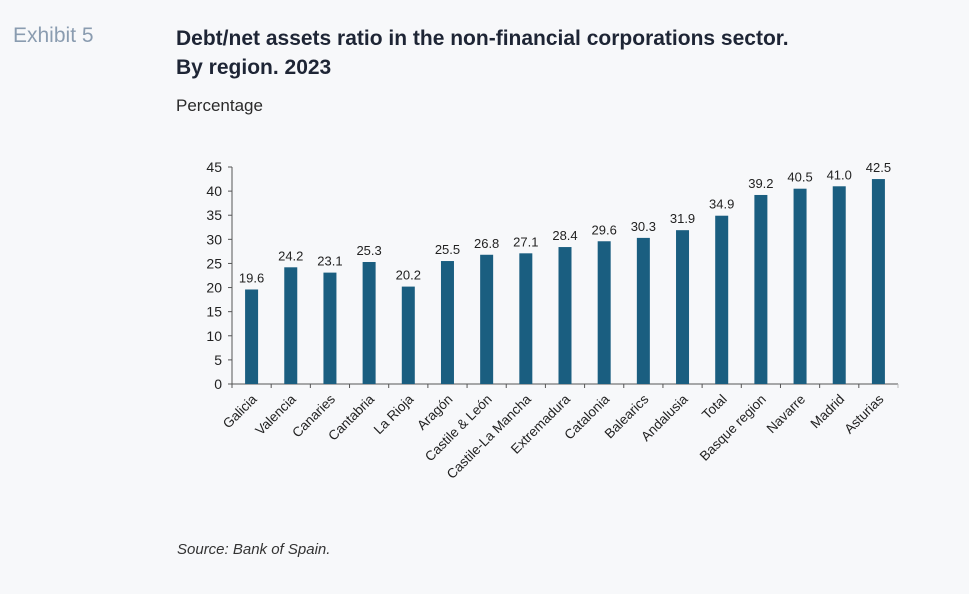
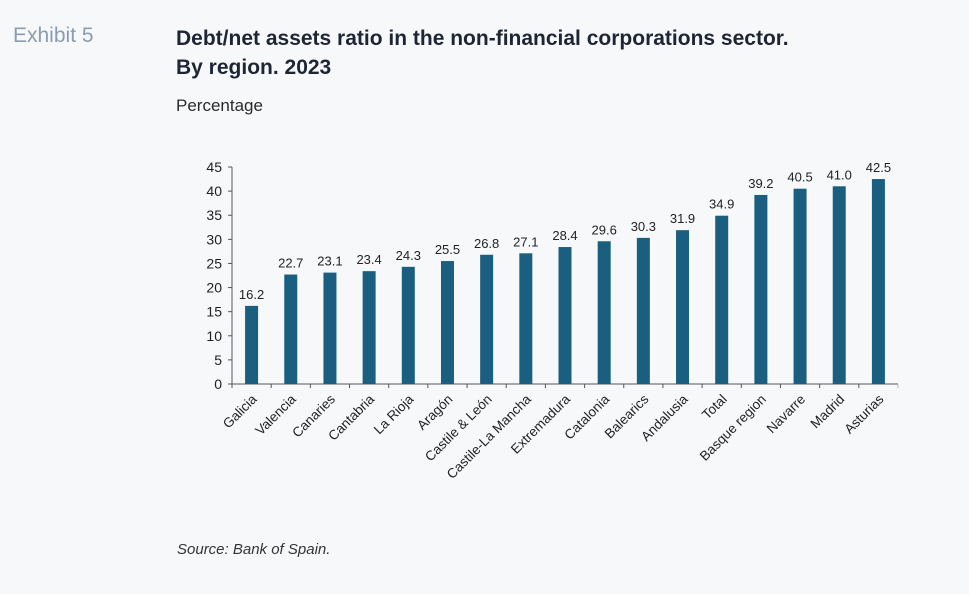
Galicia: 19.6 -> 16.2
Valencia: 24.2 -> 22.7
Cantabria: 25.3 -> 23.4
La Rioja: 20.2 -> 24.3
